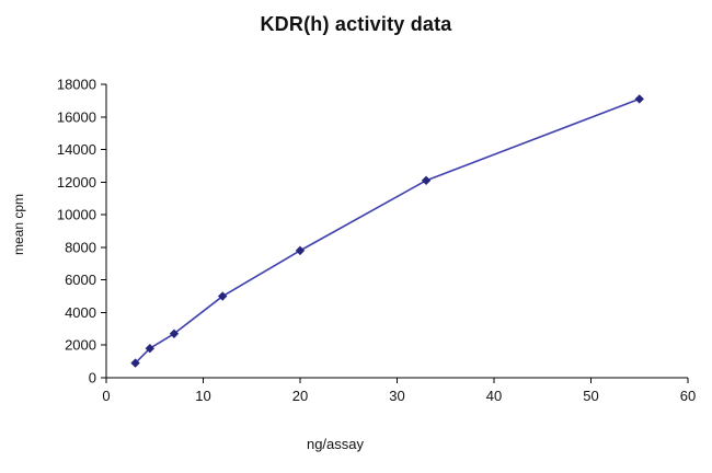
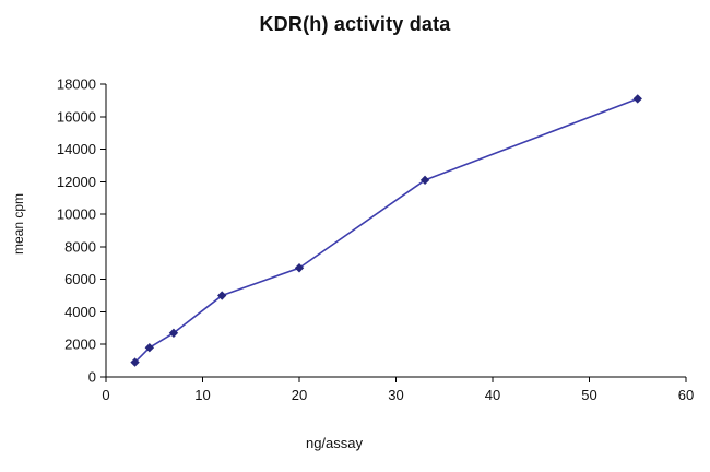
20: 7800 -> 6700
